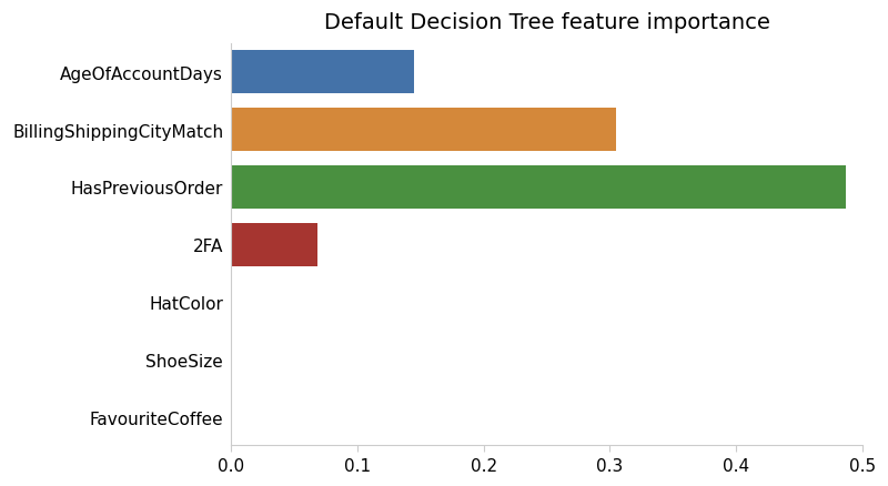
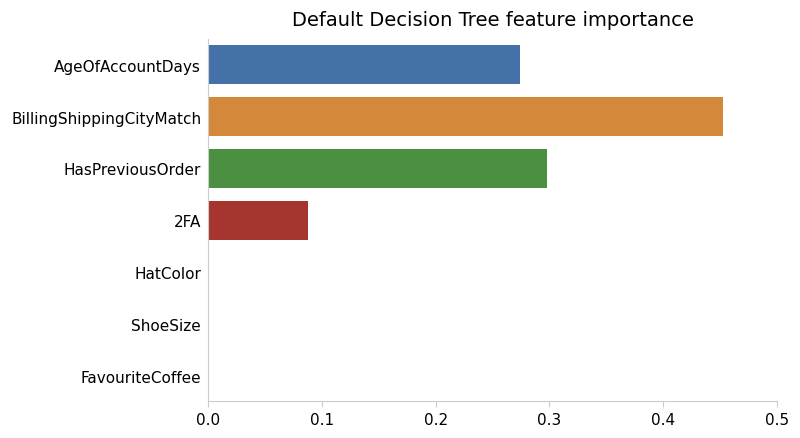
AgeOfAccountDays: 0.145 -> 0.274
BillingShippingCityMatch: 0.305 -> 0.453
HasPreviousOrder: 0.487 -> 0.298
2FA: 0.068 -> 0.088
